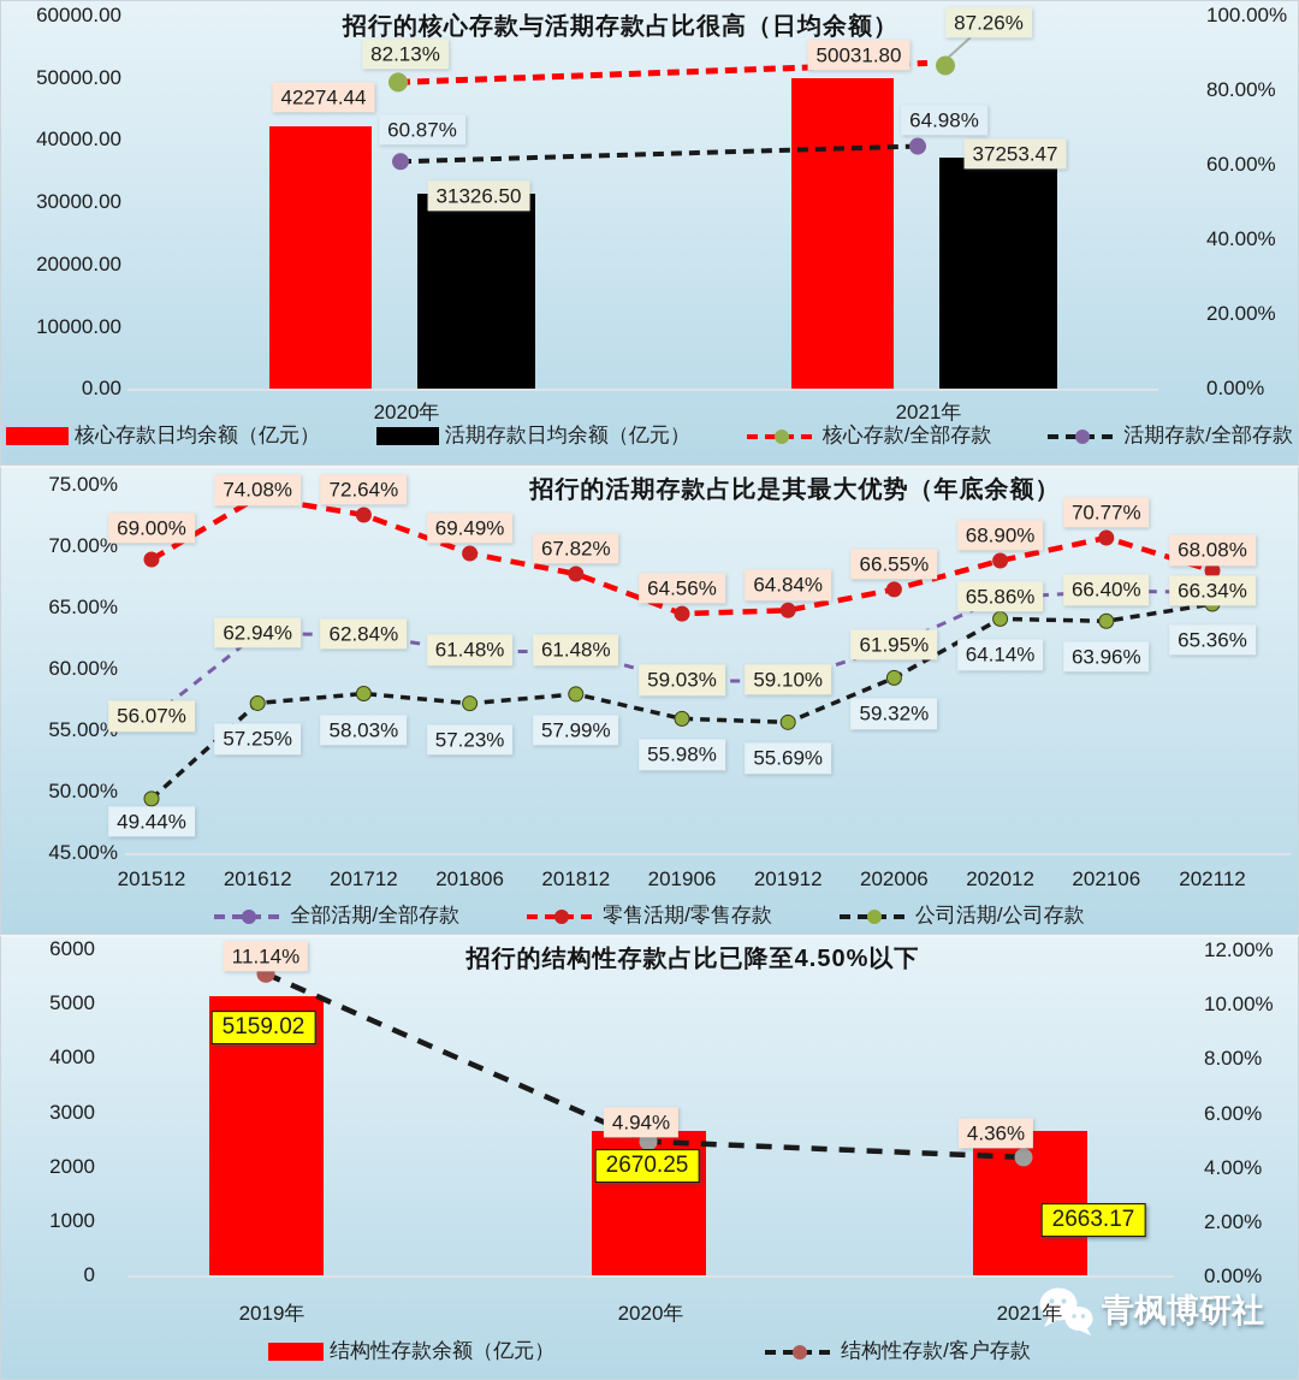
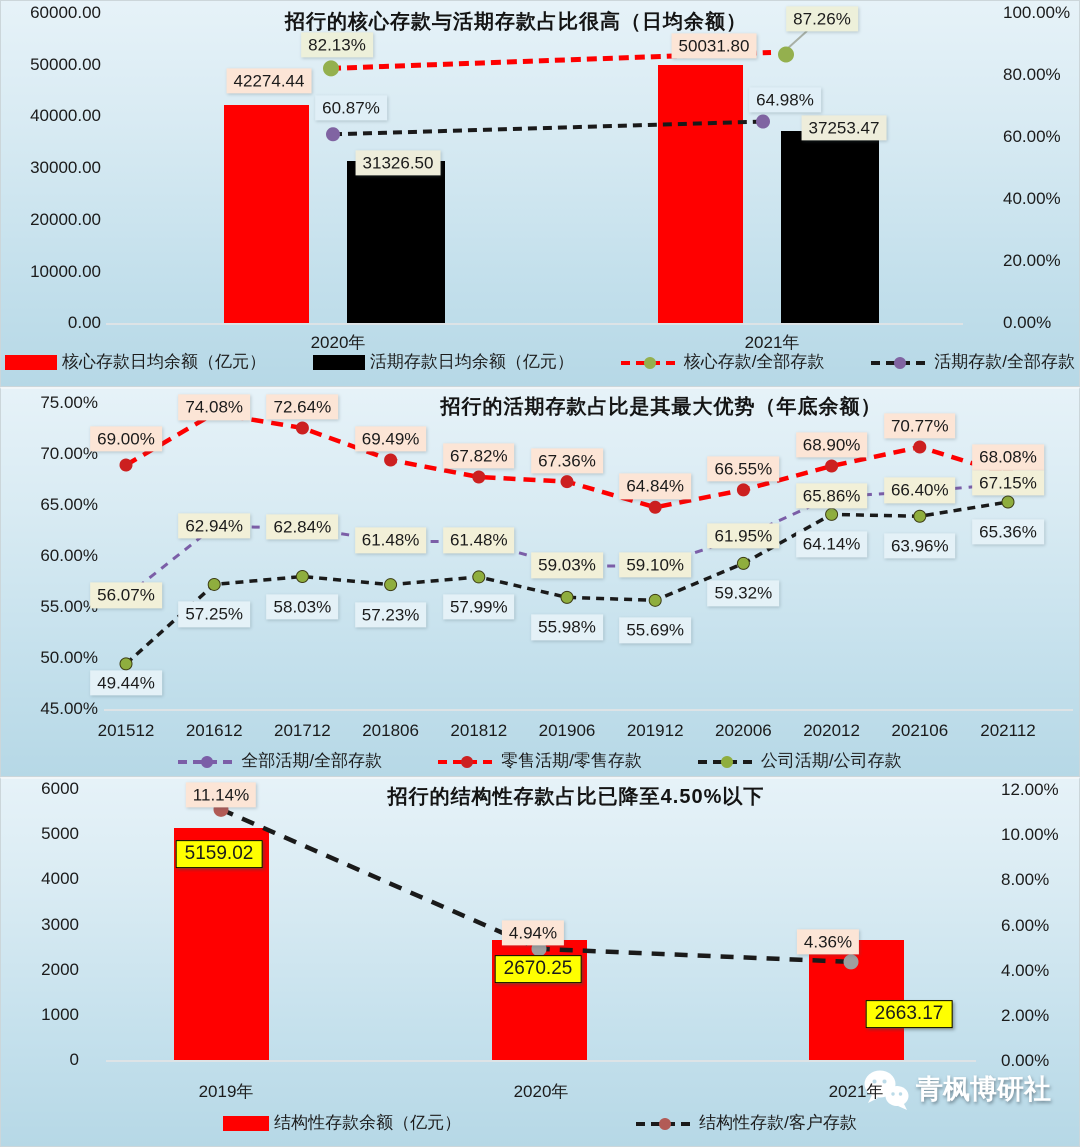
招行的活期存款占比是其最大优势（年底余额）/零售活期/零售存款/201906: 64.56% -> 67.36%
招行的活期存款占比是其最大优势（年底余额）/全部活期/全部存款/202112: 66.34% -> 67.15%
